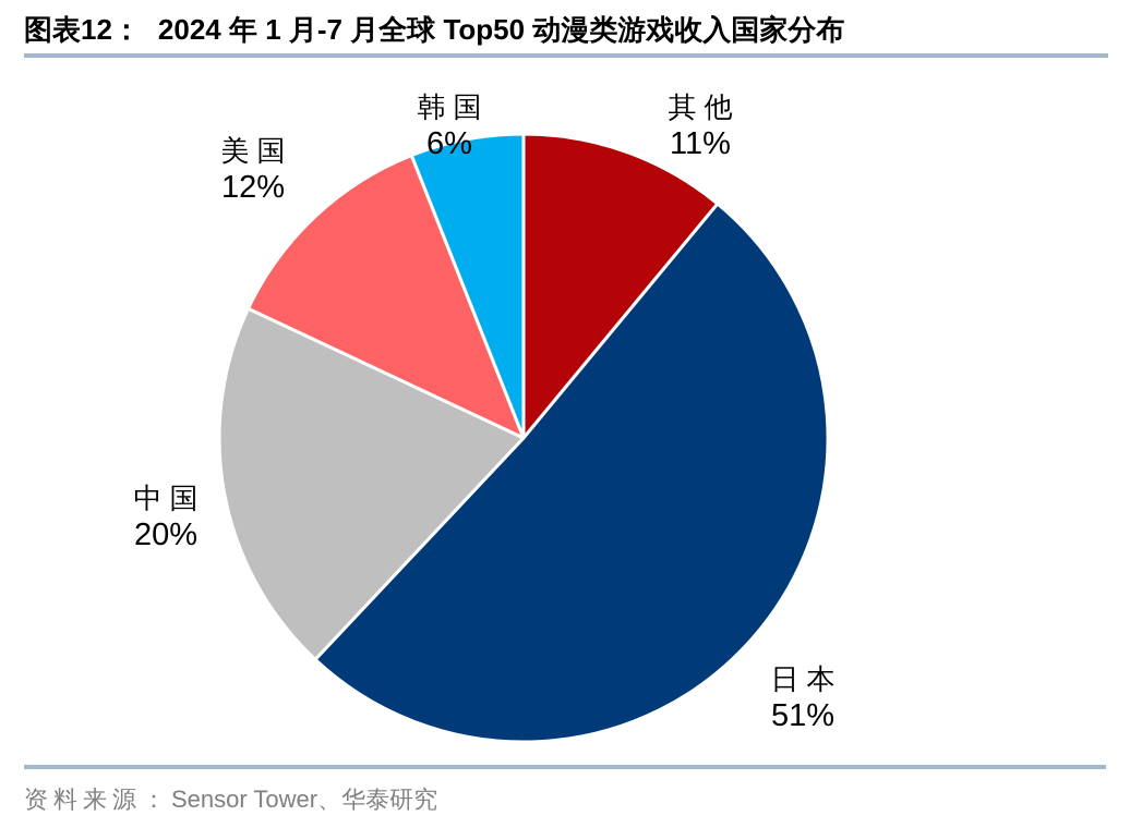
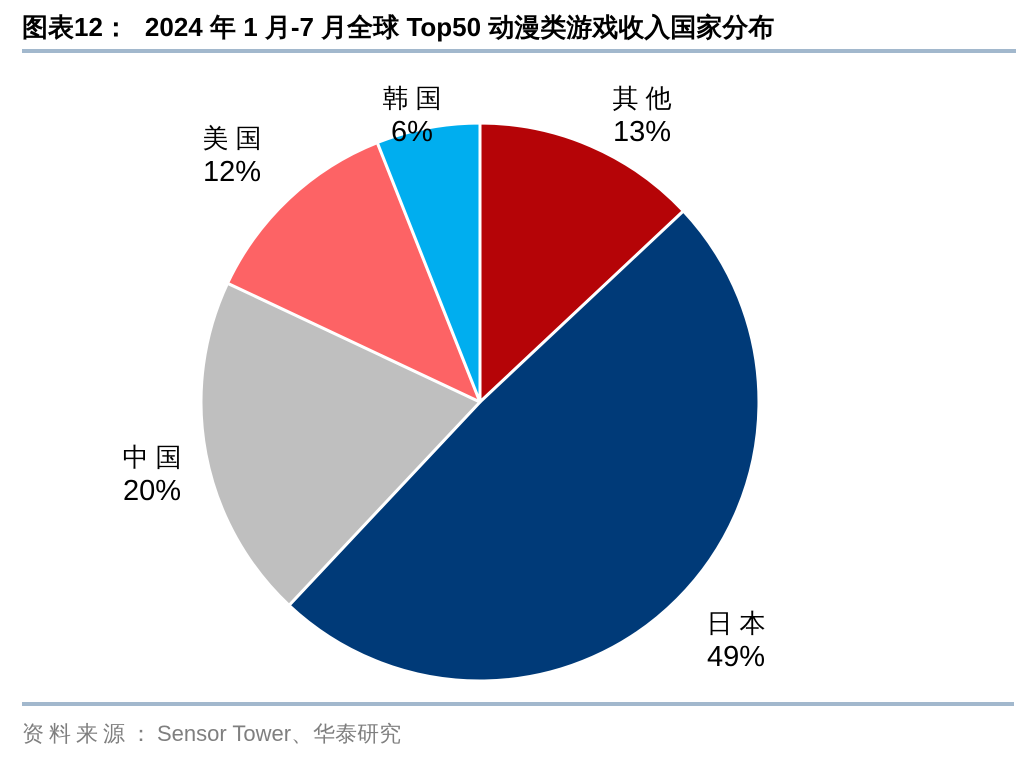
其他: 11% -> 13%
日本: 51% -> 49%
